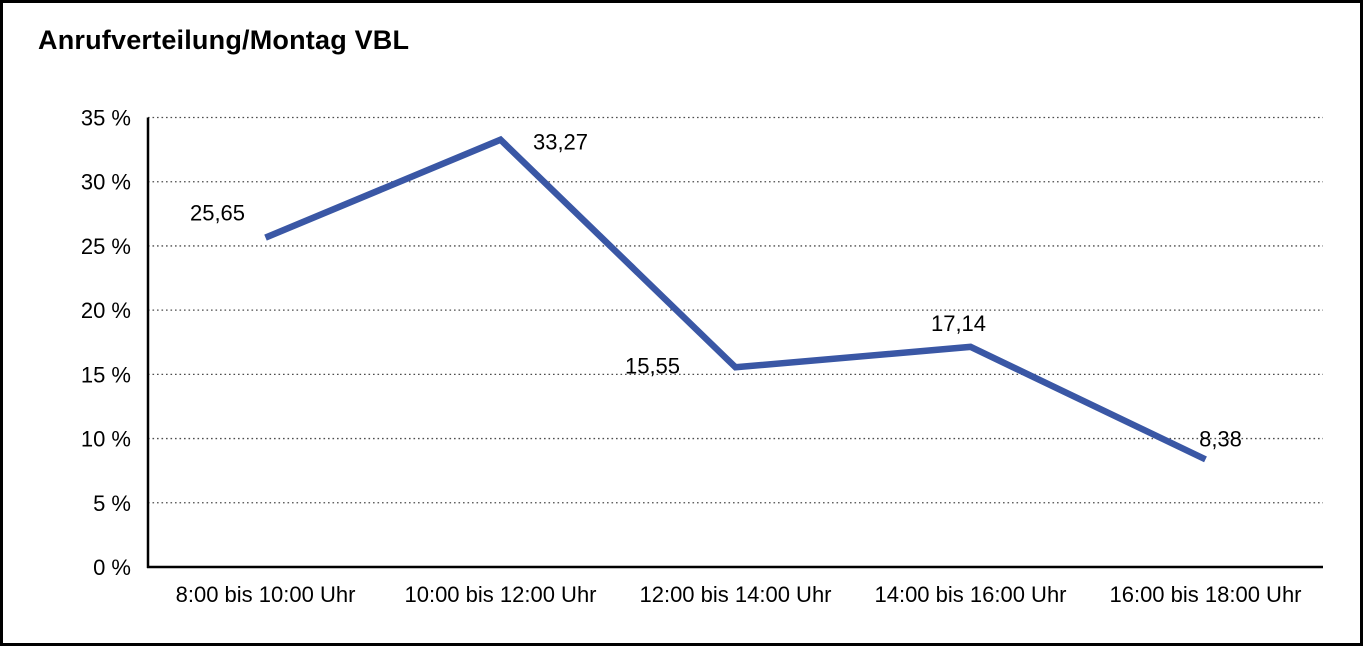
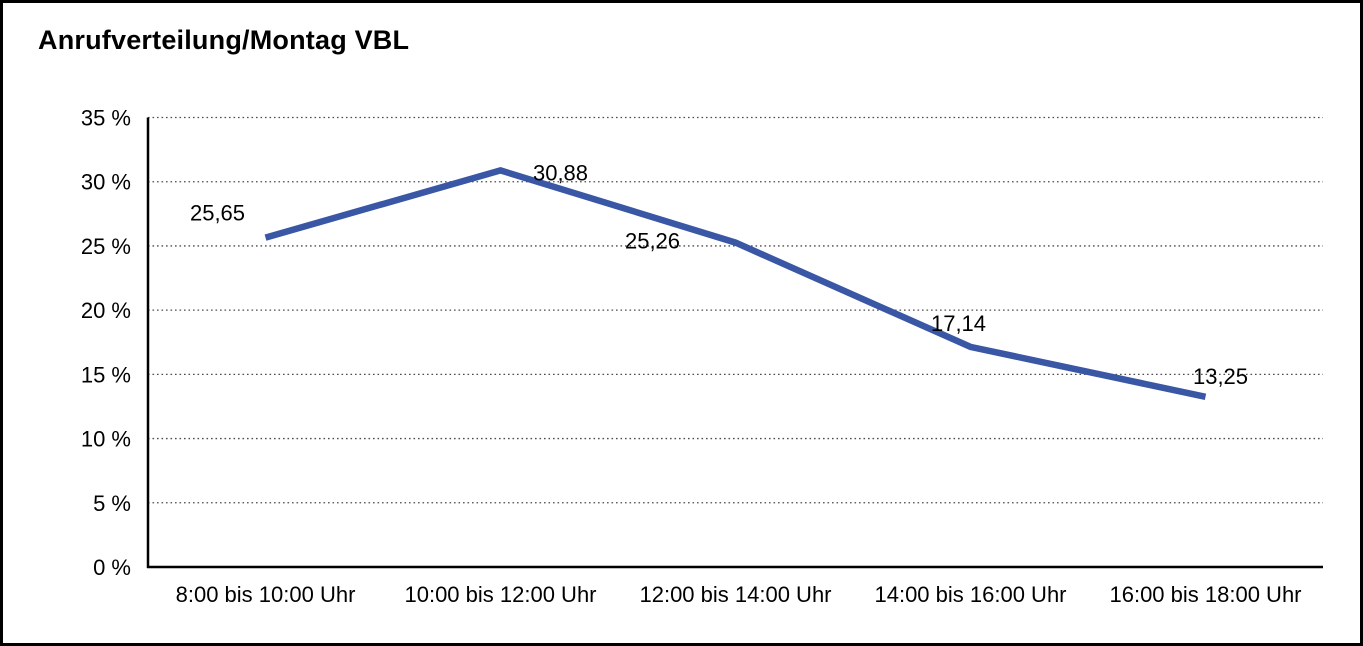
10:00 bis 12:00 Uhr: 33,27 -> 30,88
12:00 bis 14:00 Uhr: 15,55 -> 25,26
16:00 bis 18:00 Uhr: 8,38 -> 13,25
